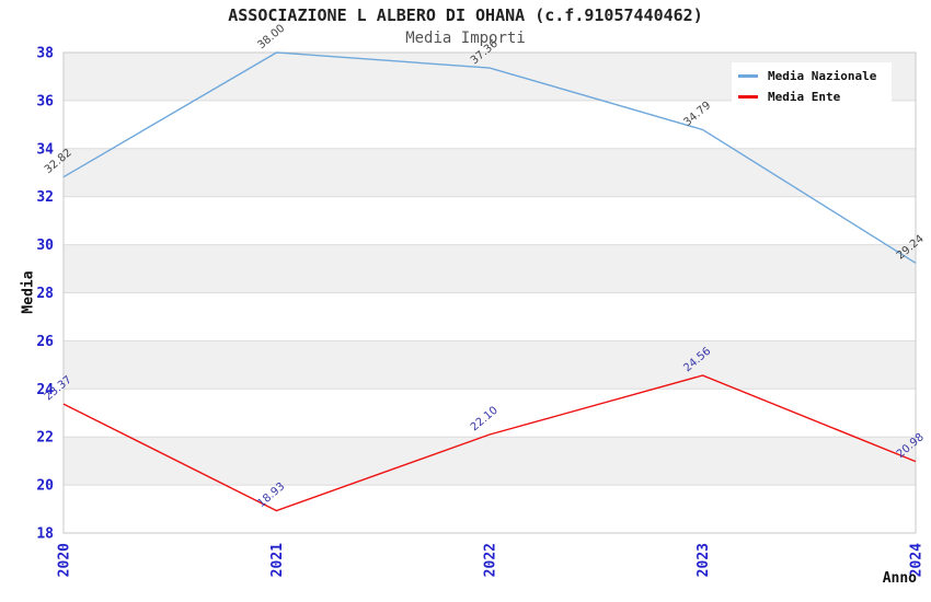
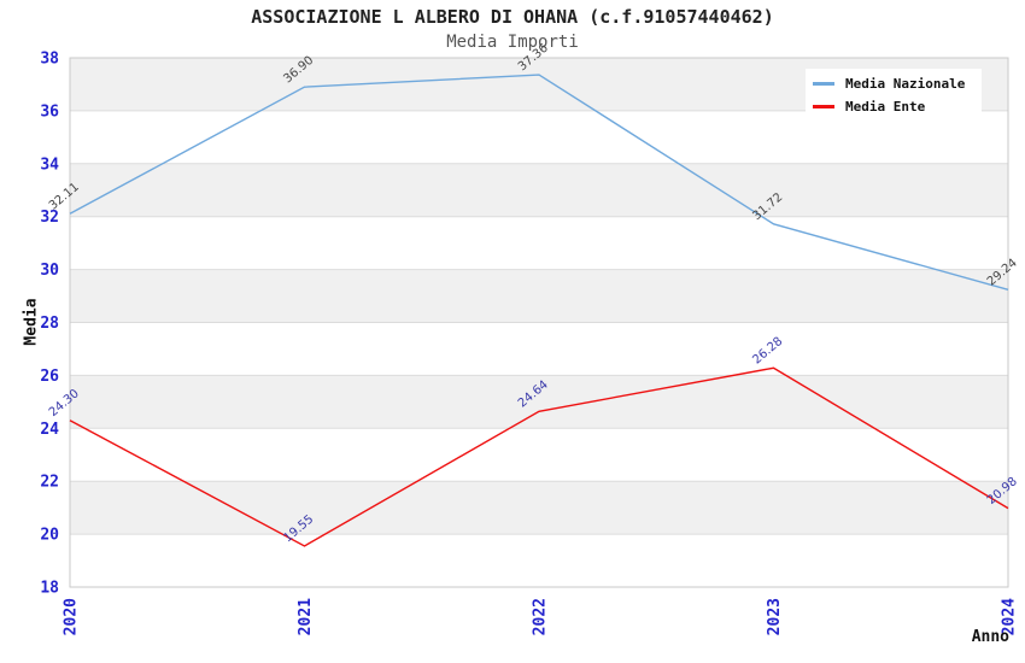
Media Nazionale/2020: 32.82 -> 32.11
Media Ente/2020: 23.37 -> 24.30
Media Nazionale/2021: 38.00 -> 36.90
Media Ente/2021: 18.93 -> 19.55
Media Ente/2022: 22.10 -> 24.64
Media Nazionale/2023: 34.79 -> 31.72
Media Ente/2023: 24.56 -> 26.28
